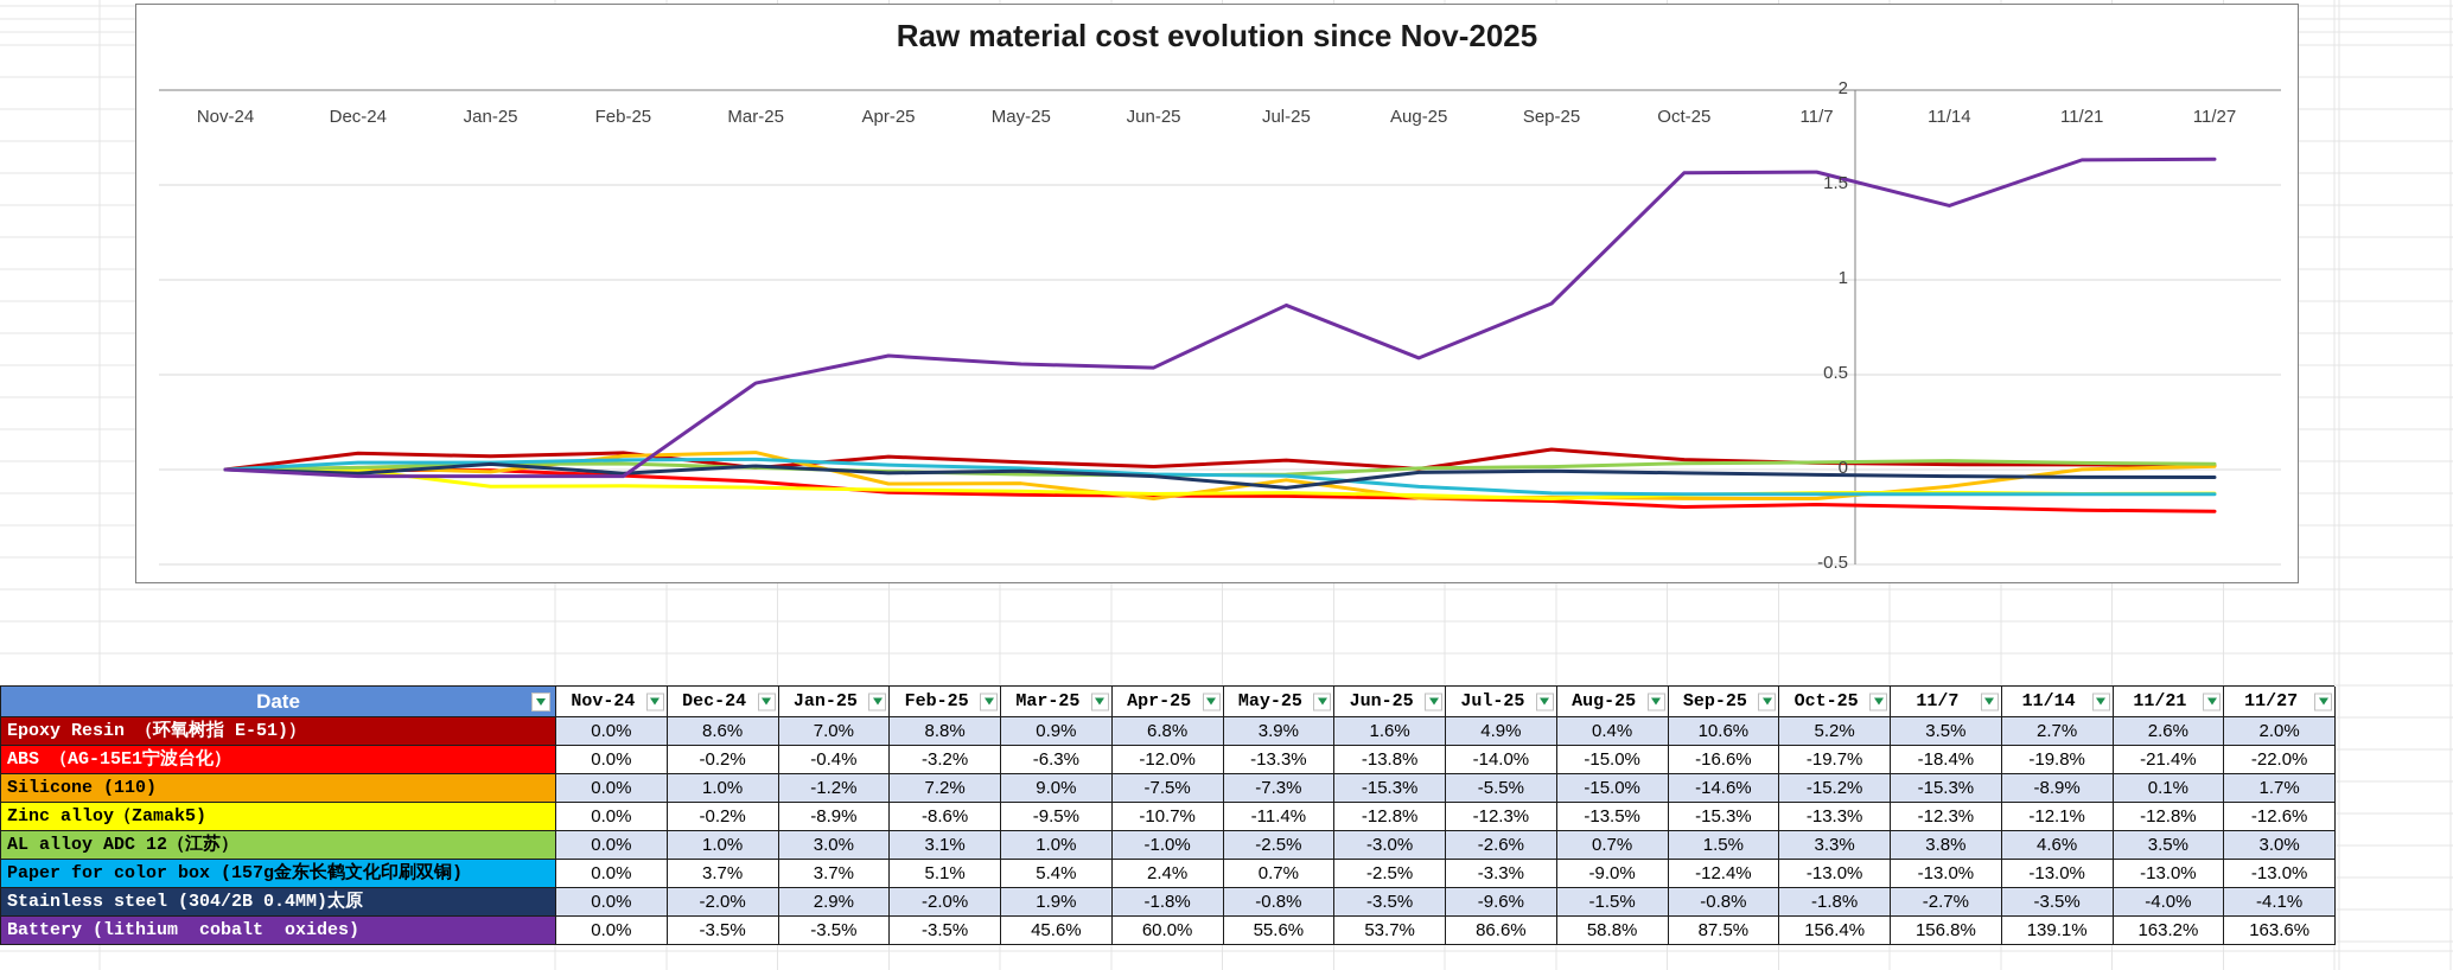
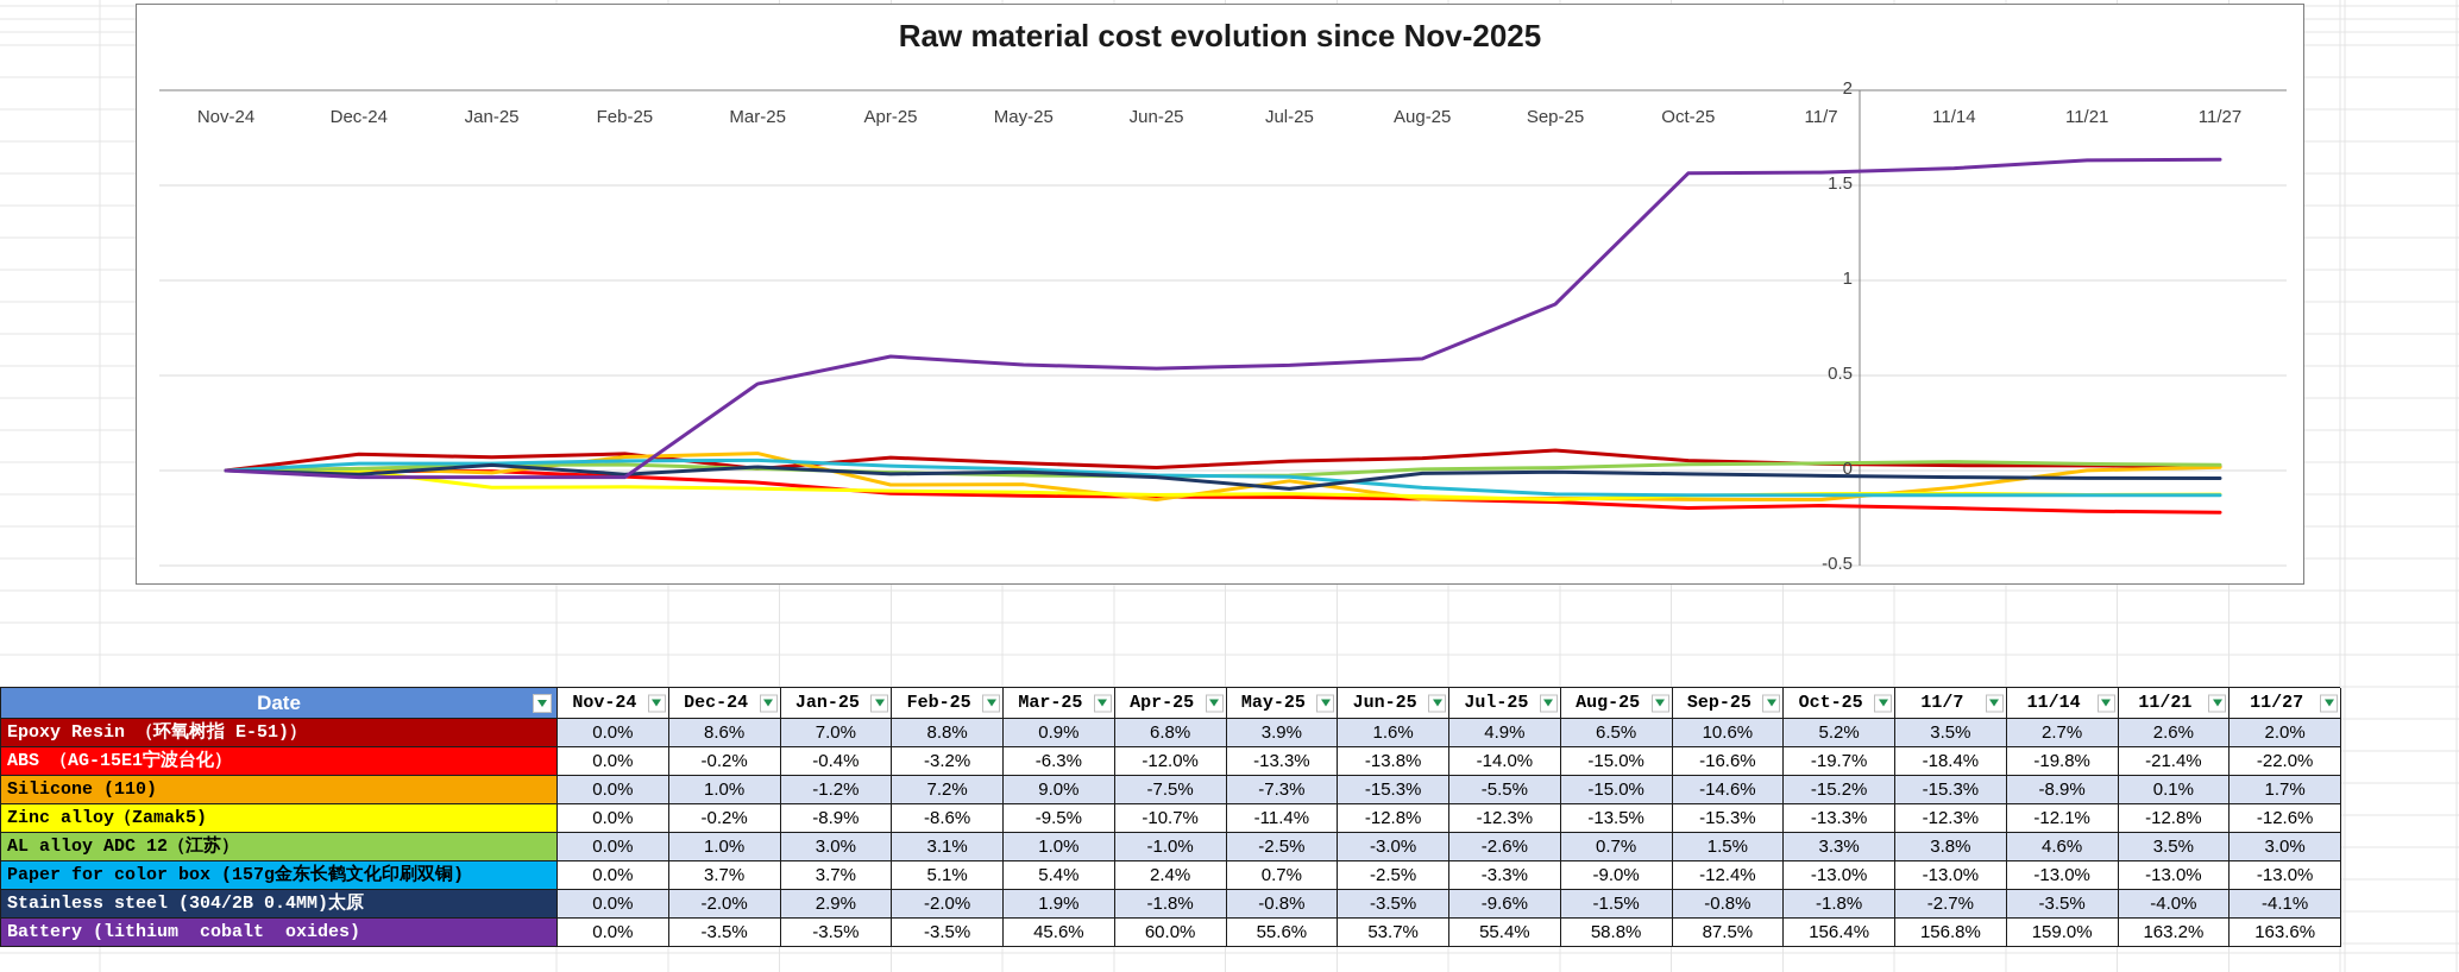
Battery (lithium cobalt oxides)/Jul-25: 86.6% -> 55.4%
Epoxy Resin （环氧树指 E-51)）/Aug-25: 0.4% -> 6.5%
Battery (lithium cobalt oxides)/11/14: 139.1% -> 159.0%
